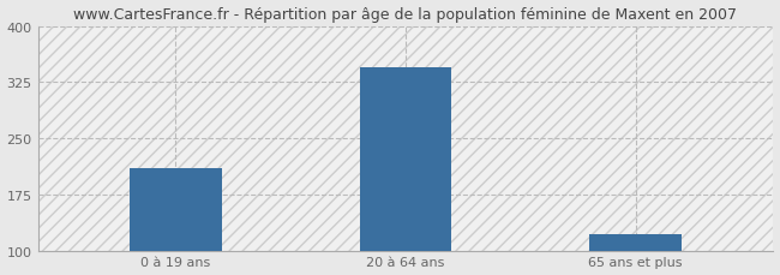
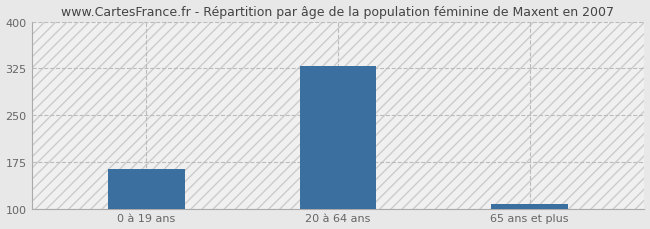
0 à 19 ans: 210 -> 163
20 à 64 ans: 344 -> 328
65 ans et plus: 122 -> 107
